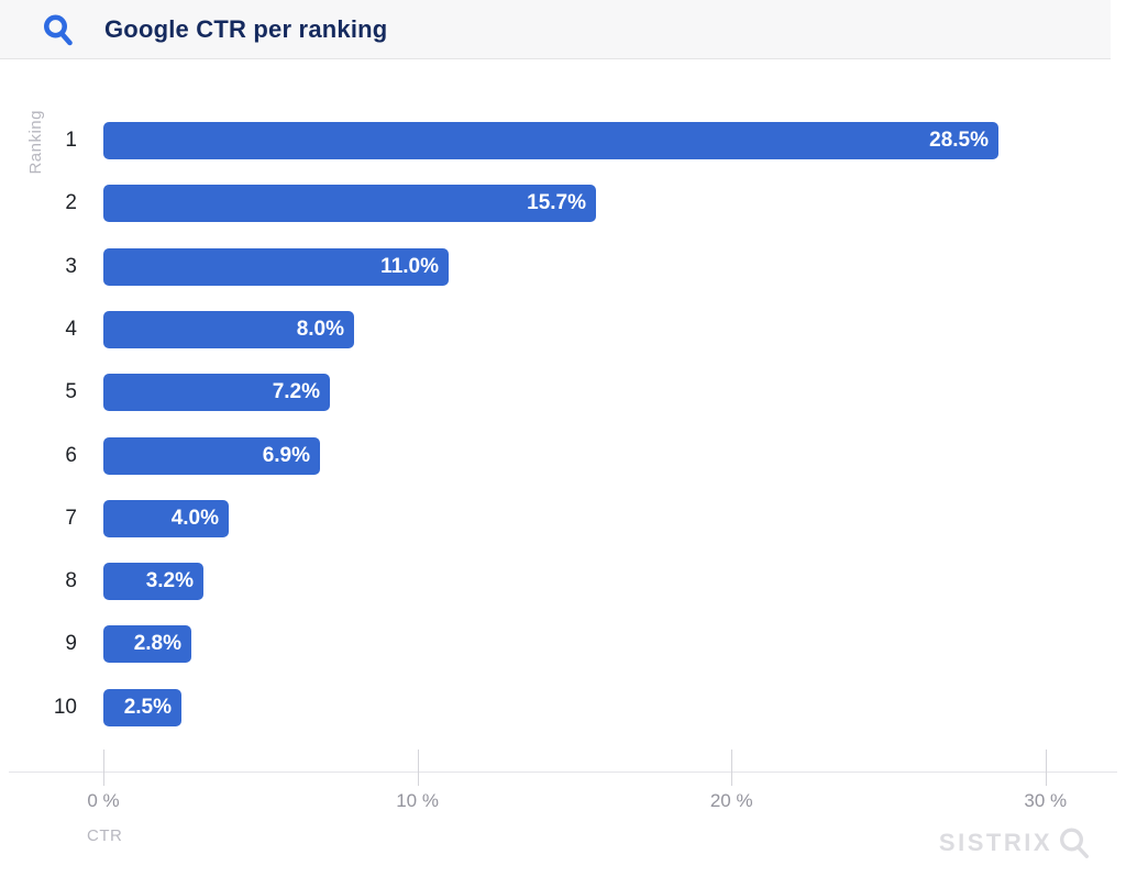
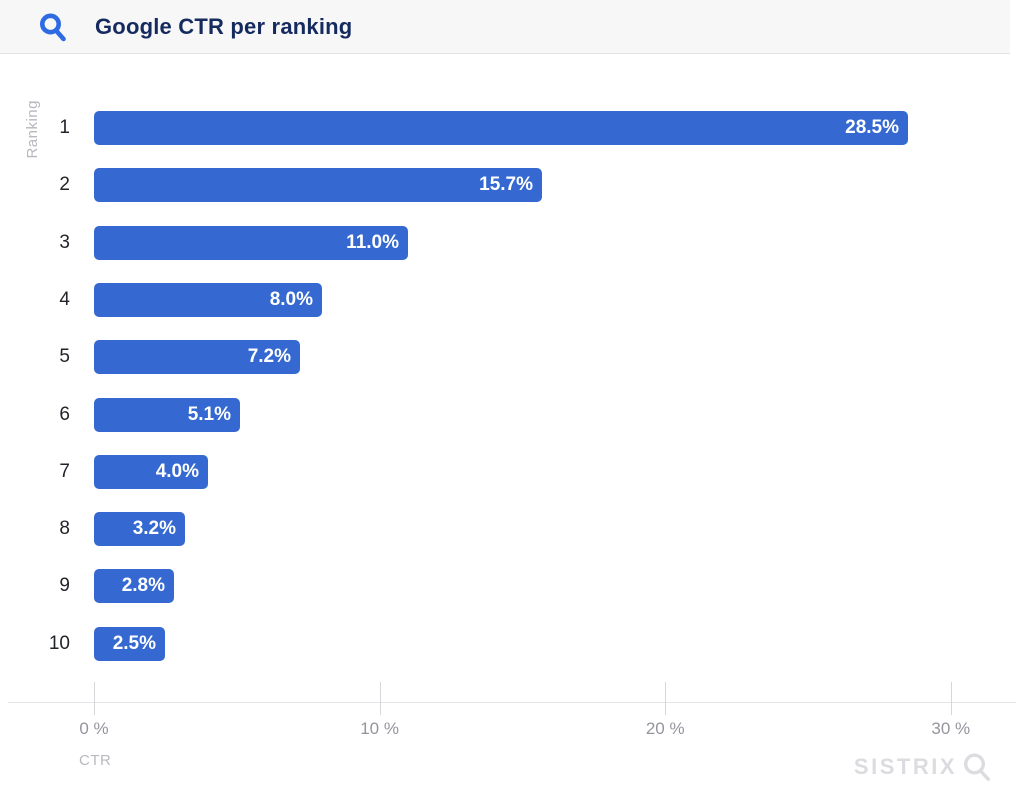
6: 6.9% -> 5.1%
